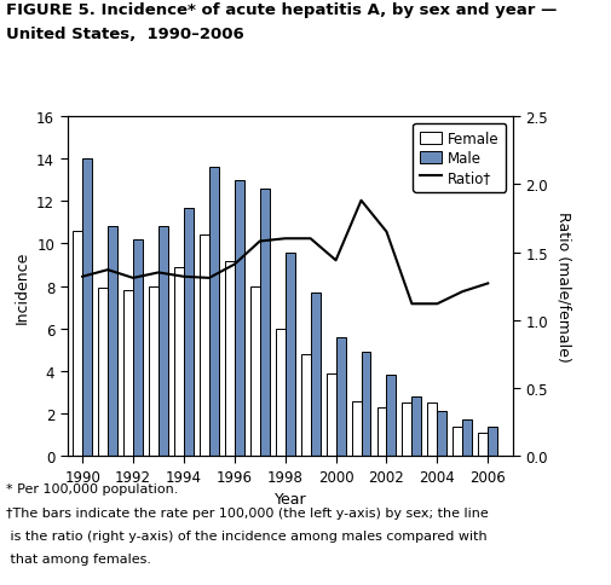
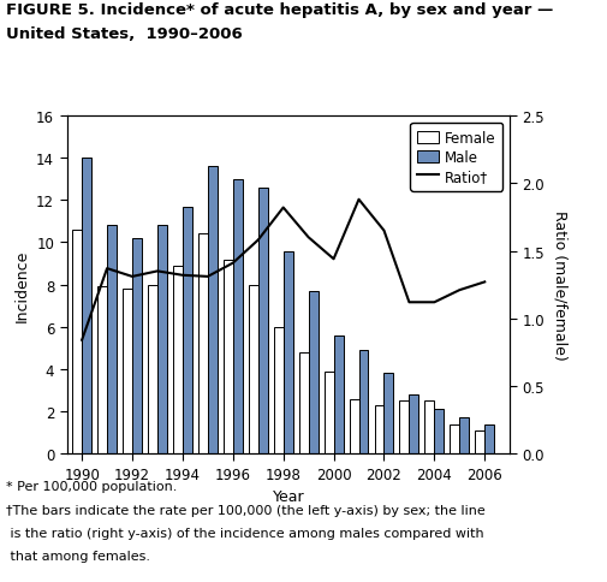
Ratio†/1990: 1.32 -> 0.84
Ratio†/1998: 1.60 -> 1.82
